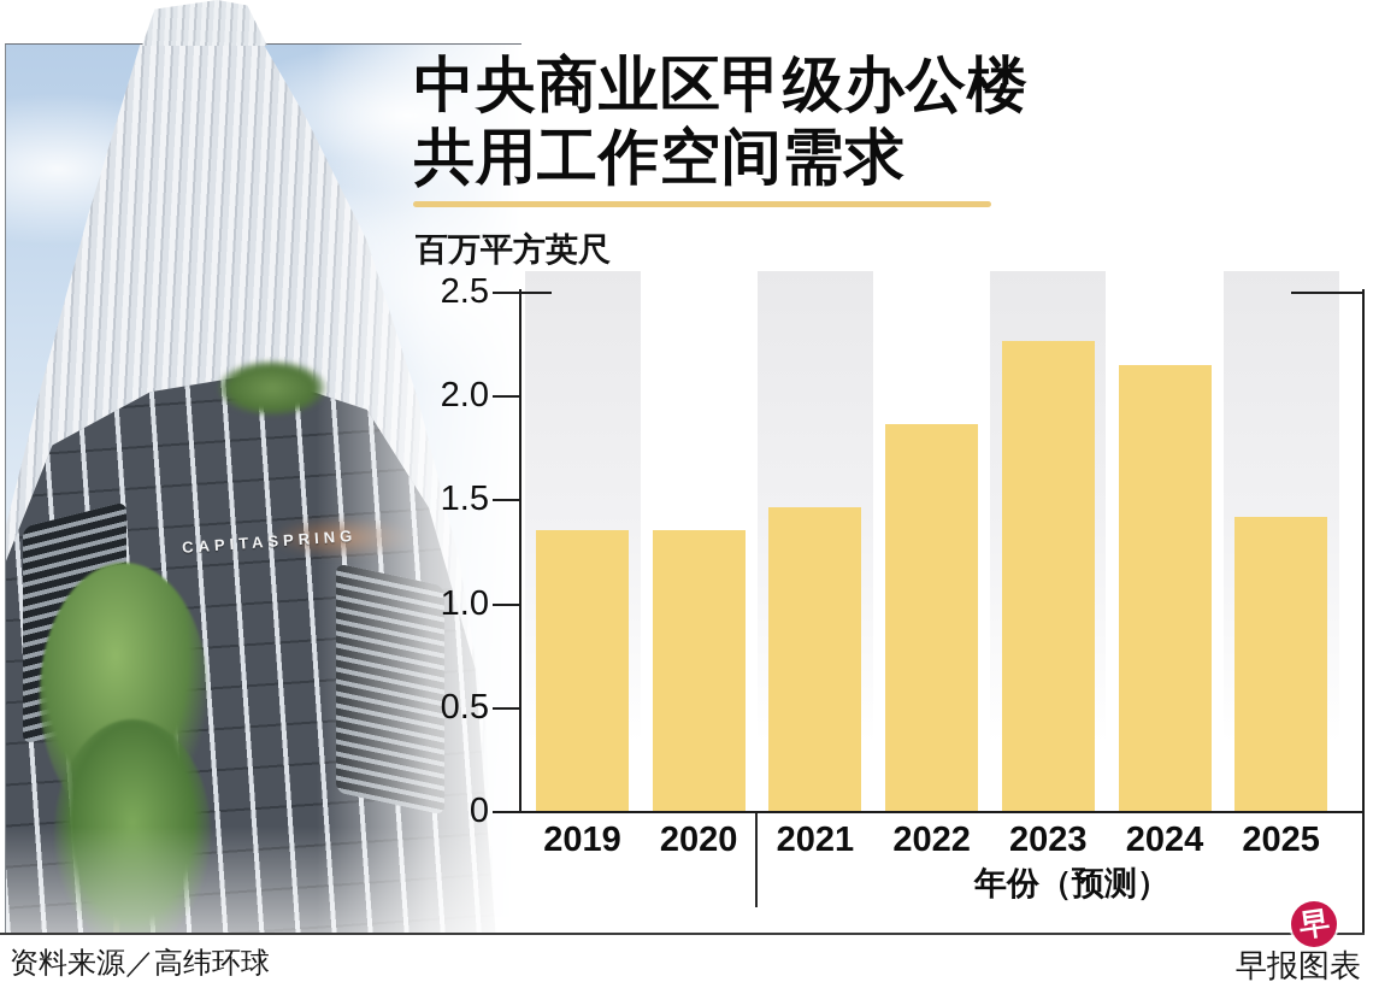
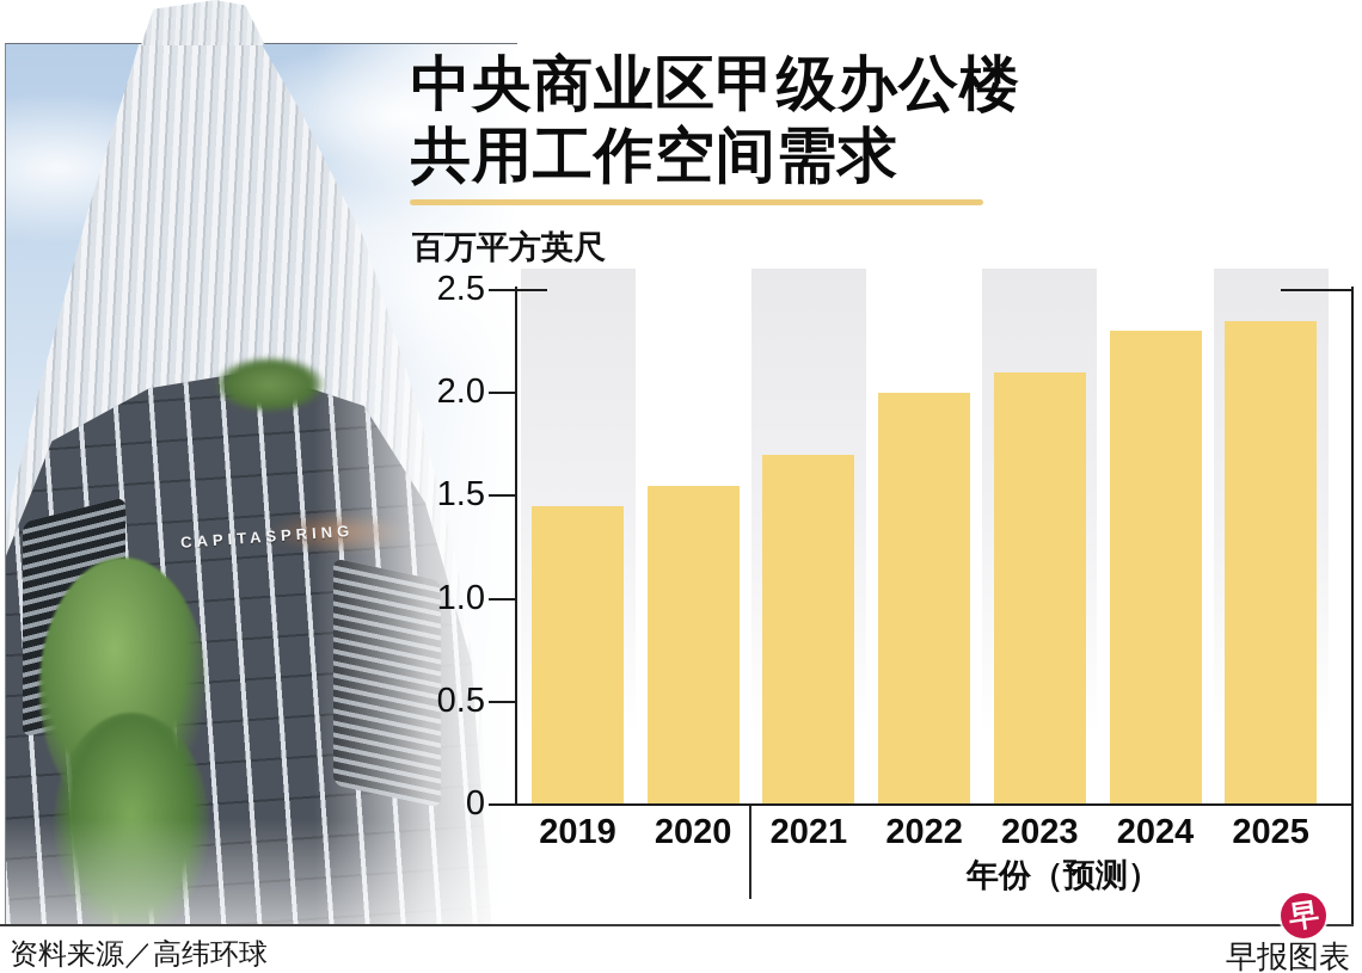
2019: 1.36 -> 1.45
2020: 1.36 -> 1.55
2021: 1.47 -> 1.70
2022: 1.87 -> 2.00
2023: 2.27 -> 2.10
2024: 2.15 -> 2.30
2025: 1.42 -> 2.35
